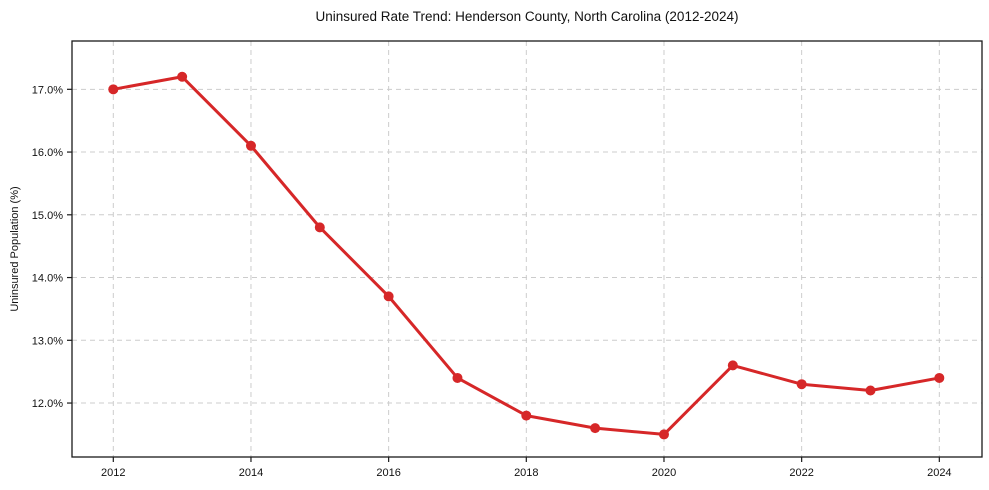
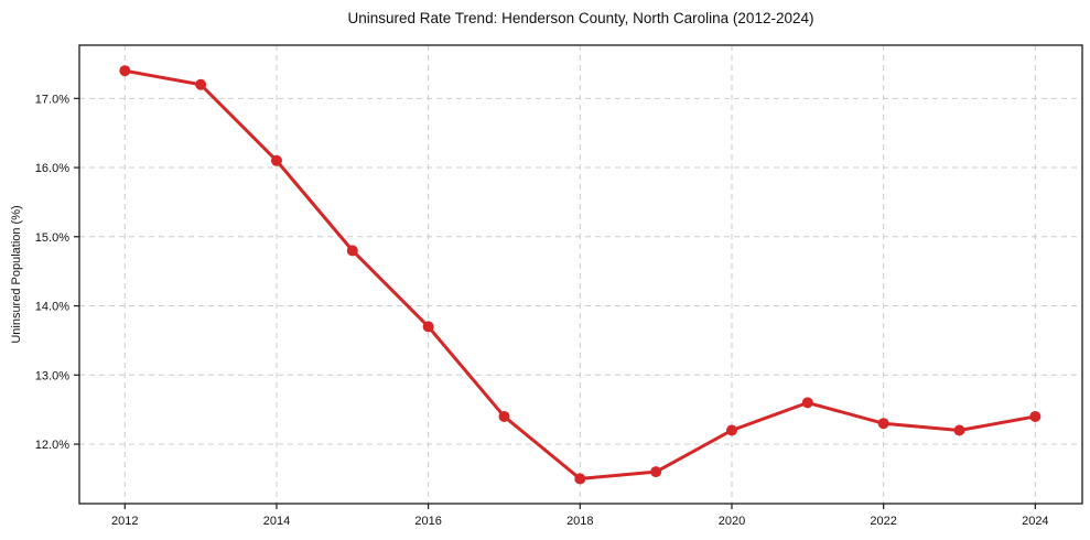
2012: 17.0% -> 17.4%
2018: 11.8% -> 11.5%
2020: 11.5% -> 12.2%
